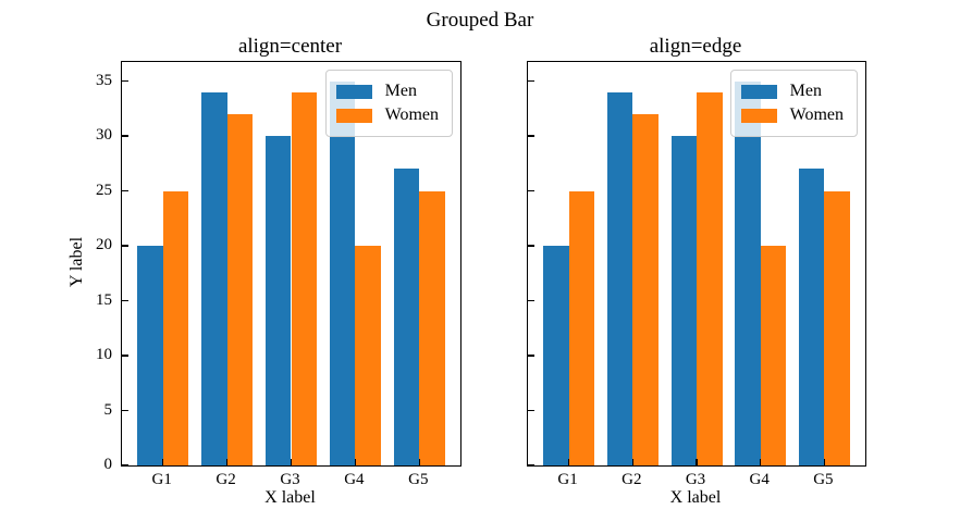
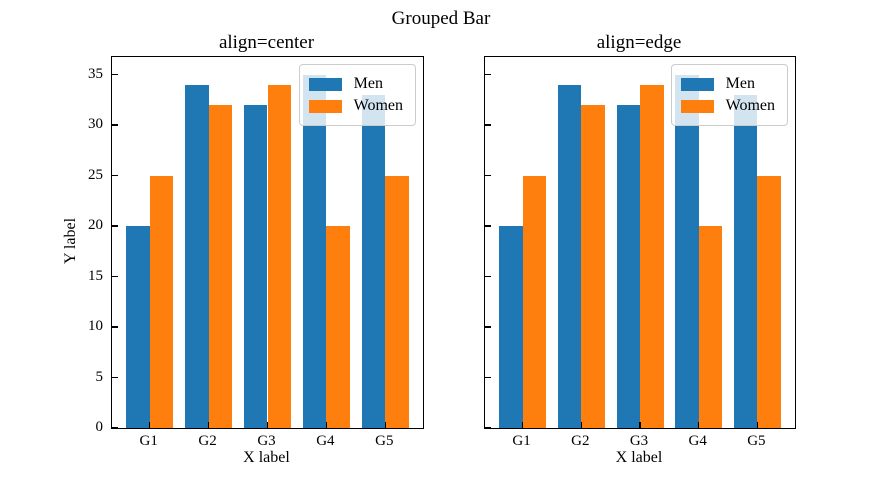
Men/G3: 30 -> 32
Men/G5: 27 -> 33
